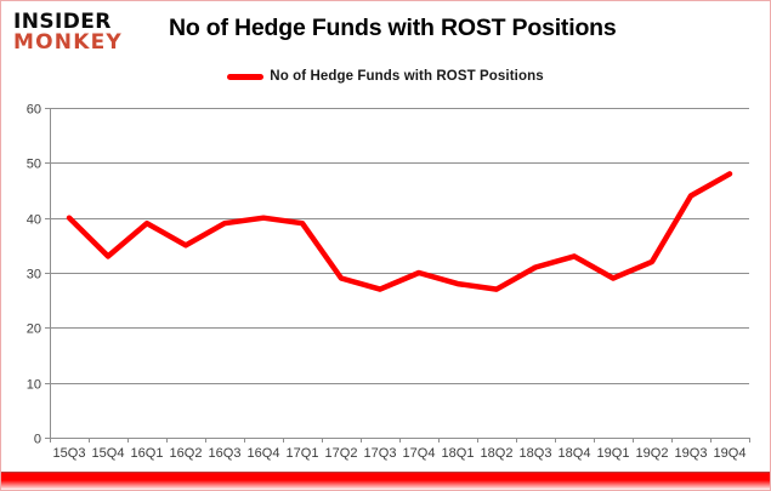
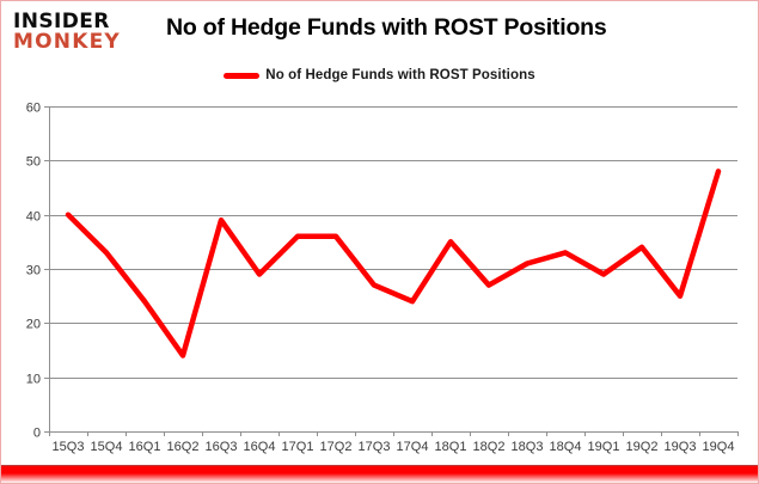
16Q1: 39 -> 24
16Q2: 35 -> 14
16Q4: 40 -> 29
17Q1: 39 -> 36
17Q2: 29 -> 36
17Q4: 30 -> 24
18Q1: 28 -> 35
19Q2: 32 -> 34
19Q3: 44 -> 25
